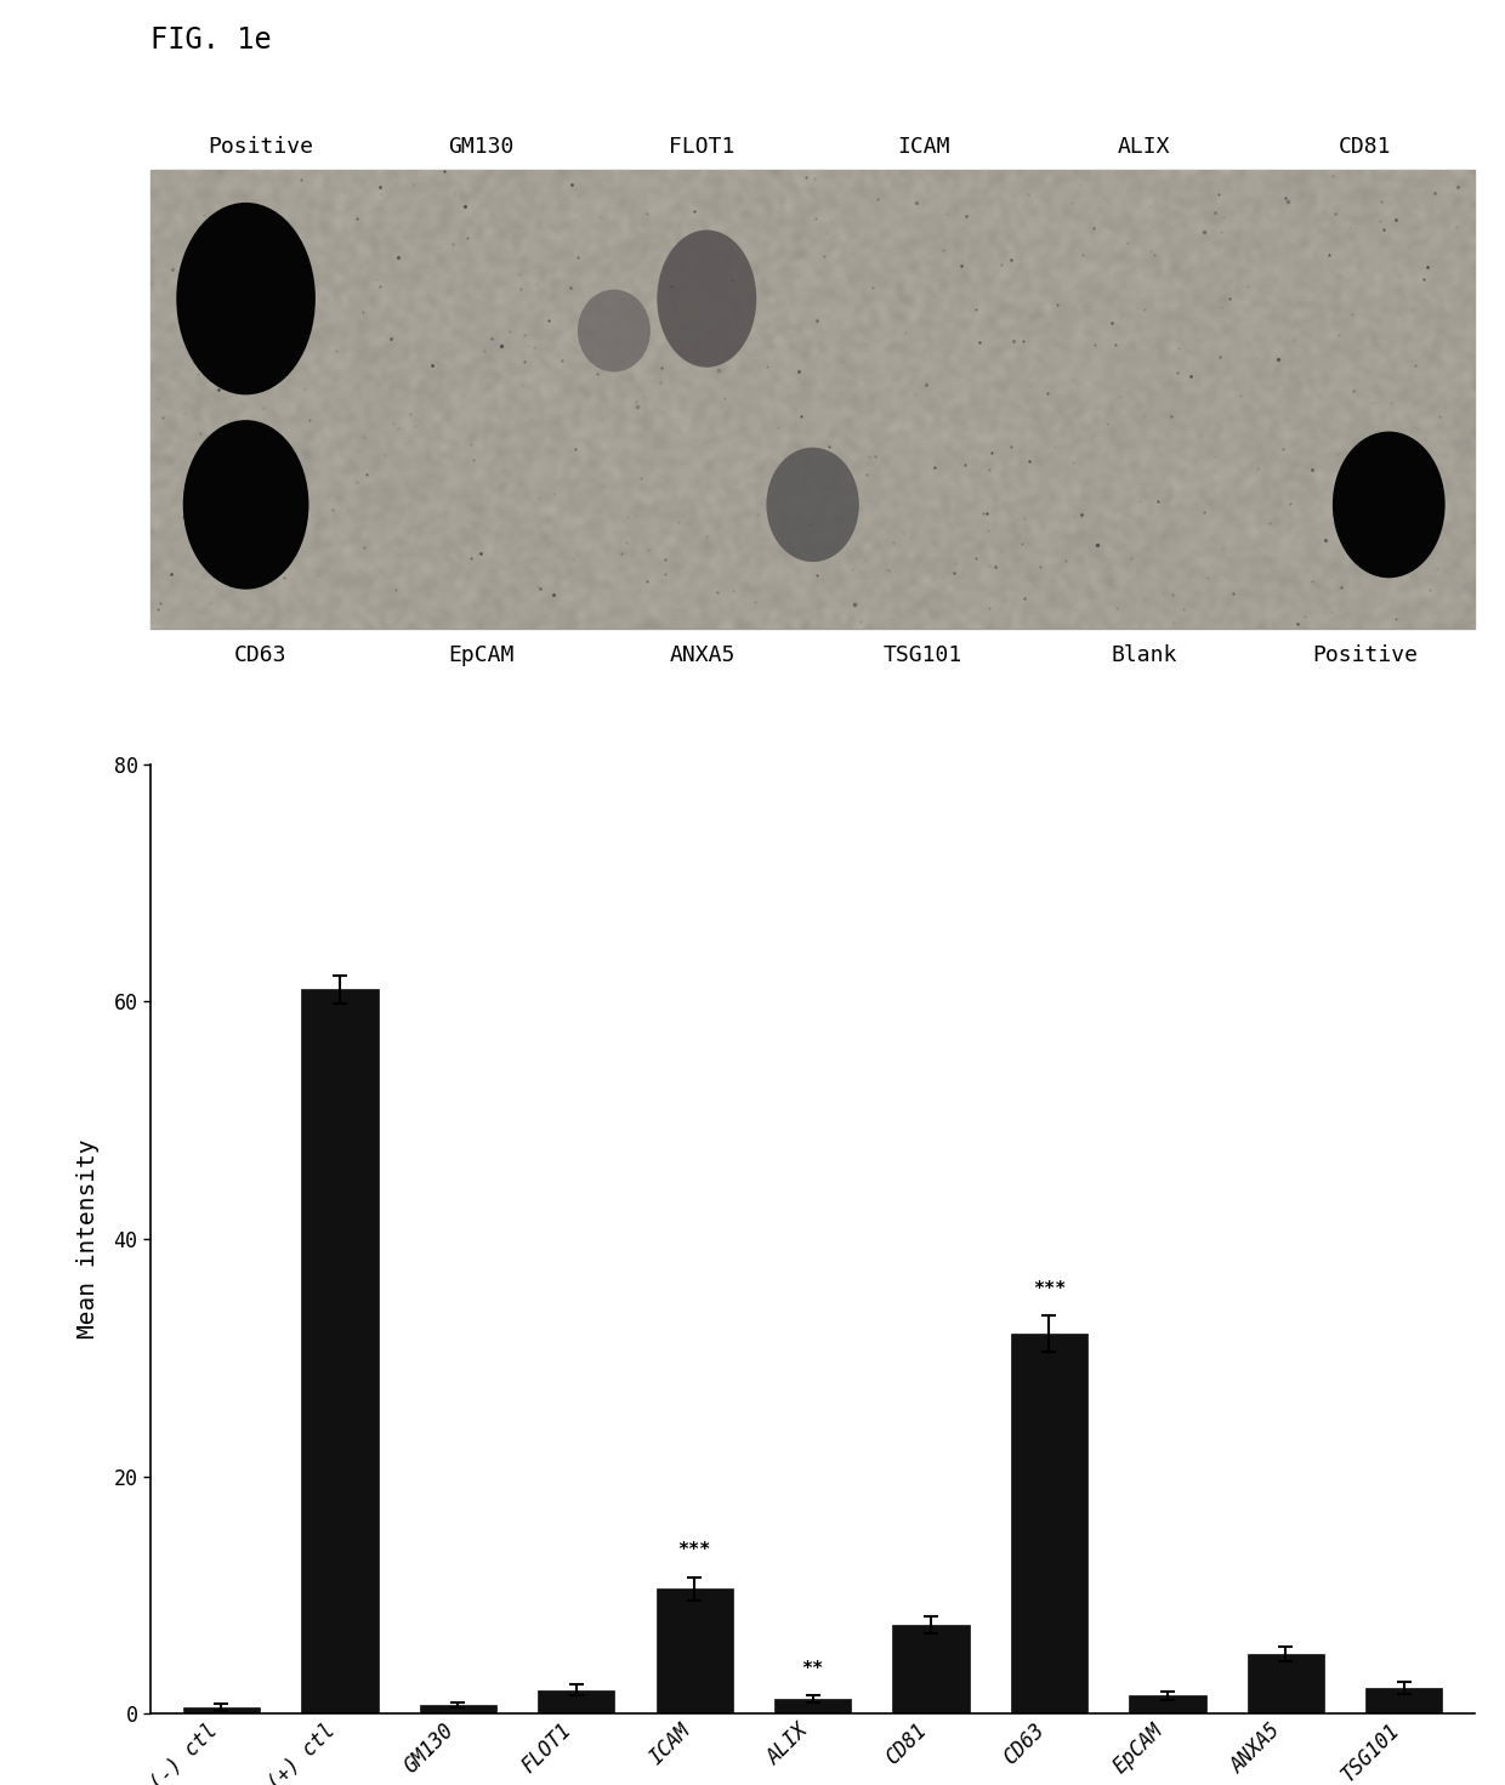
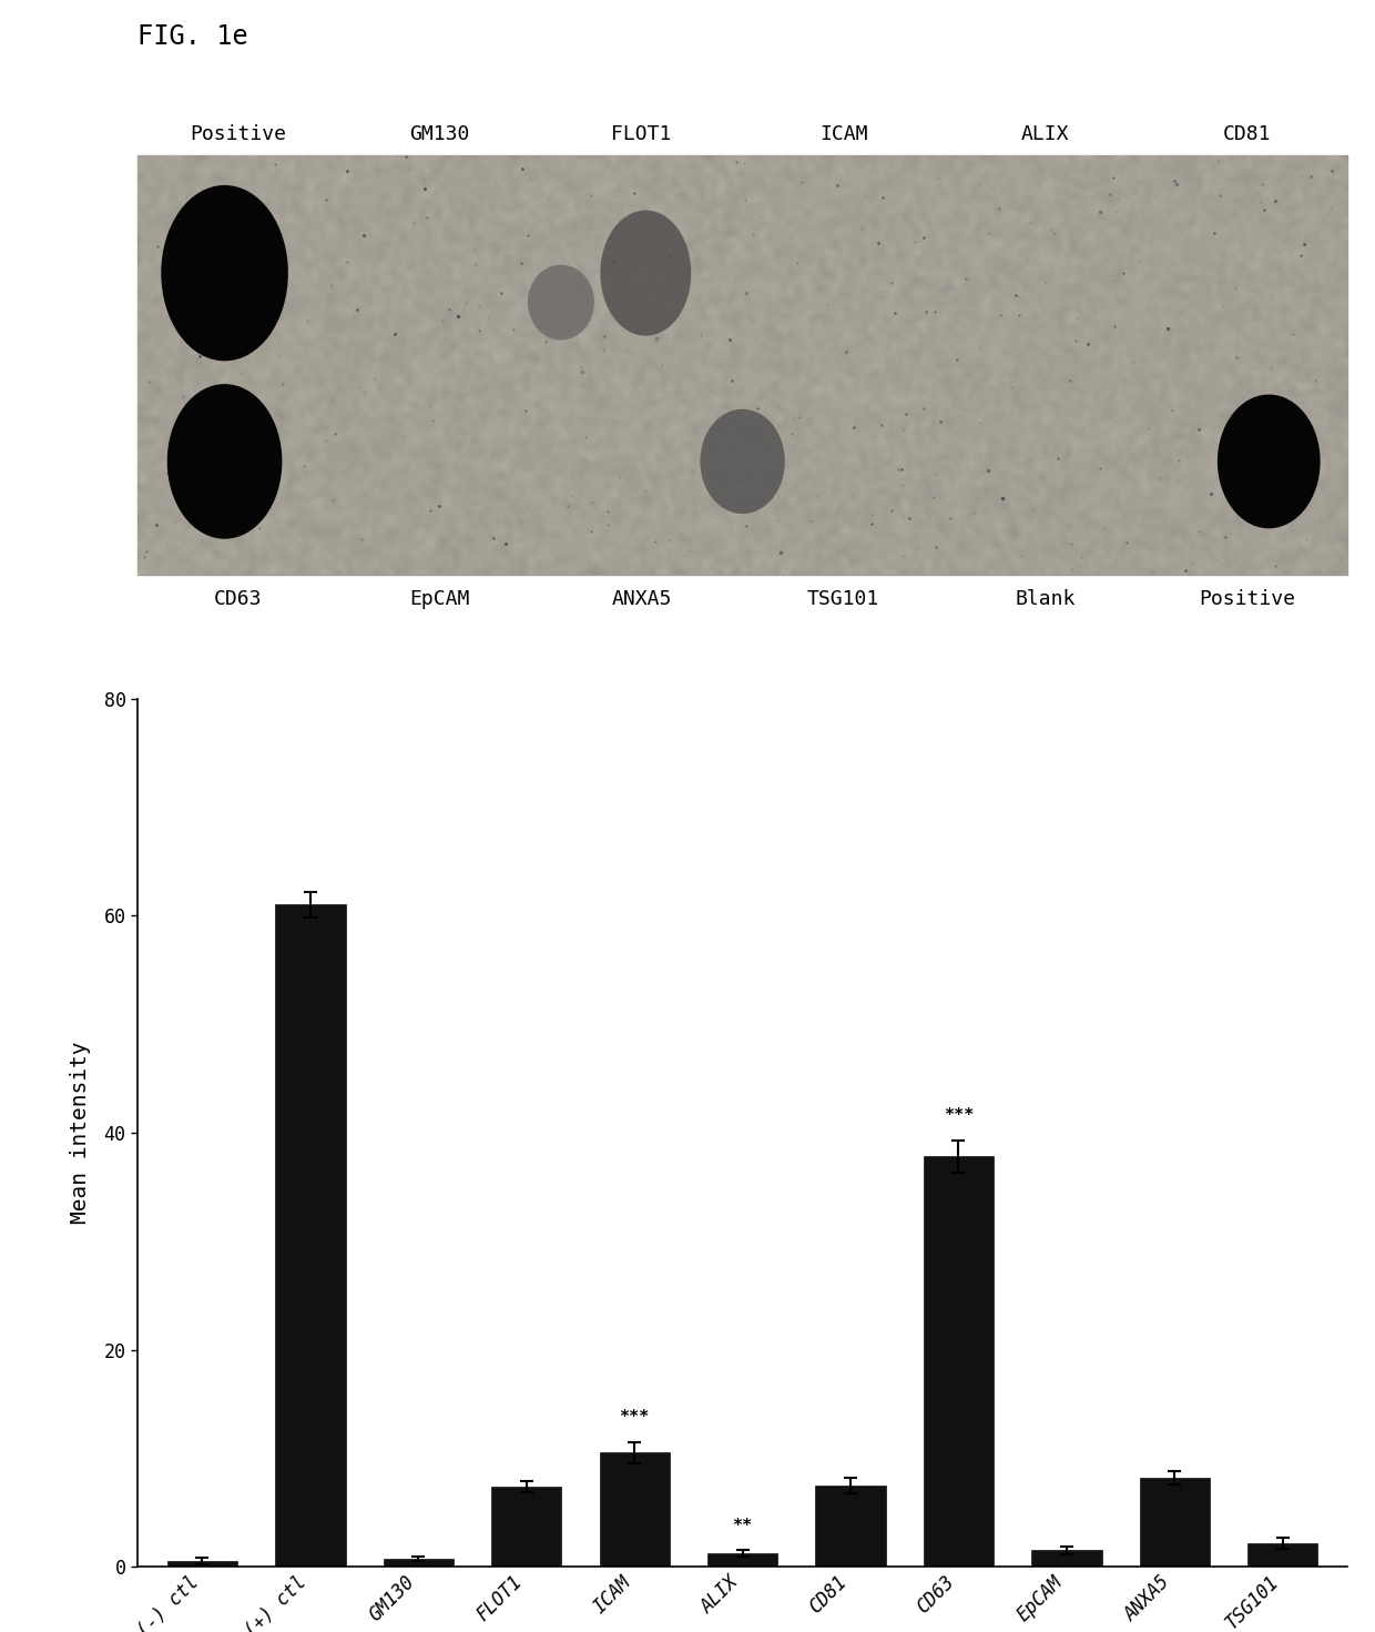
FLOT1: 2.0 -> 7.4
CD63: 32.0 -> 37.8
ANXA5: 5.0 -> 8.2
